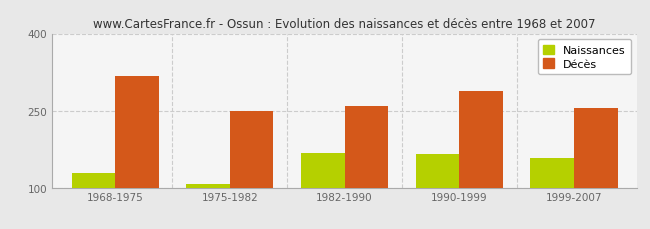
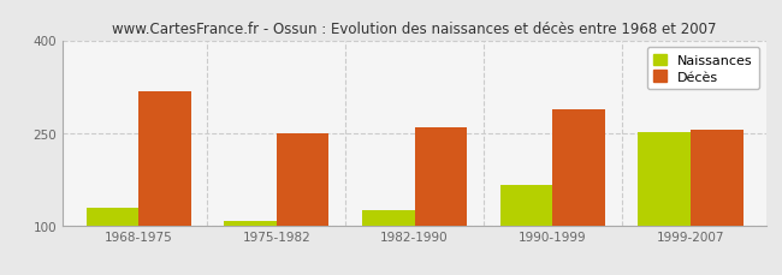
Naissances/1982-1990: 168 -> 124
Naissances/1999-2007: 158 -> 252
